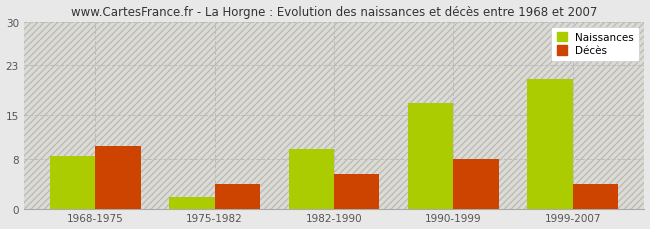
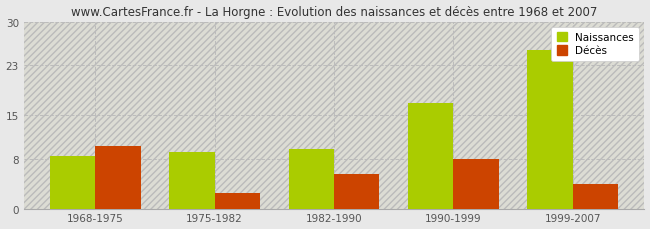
Naissances/1975-1982: 1.8 -> 9.0
Décès/1975-1982: 4.0 -> 2.5
Naissances/1999-2007: 20.8 -> 25.5
